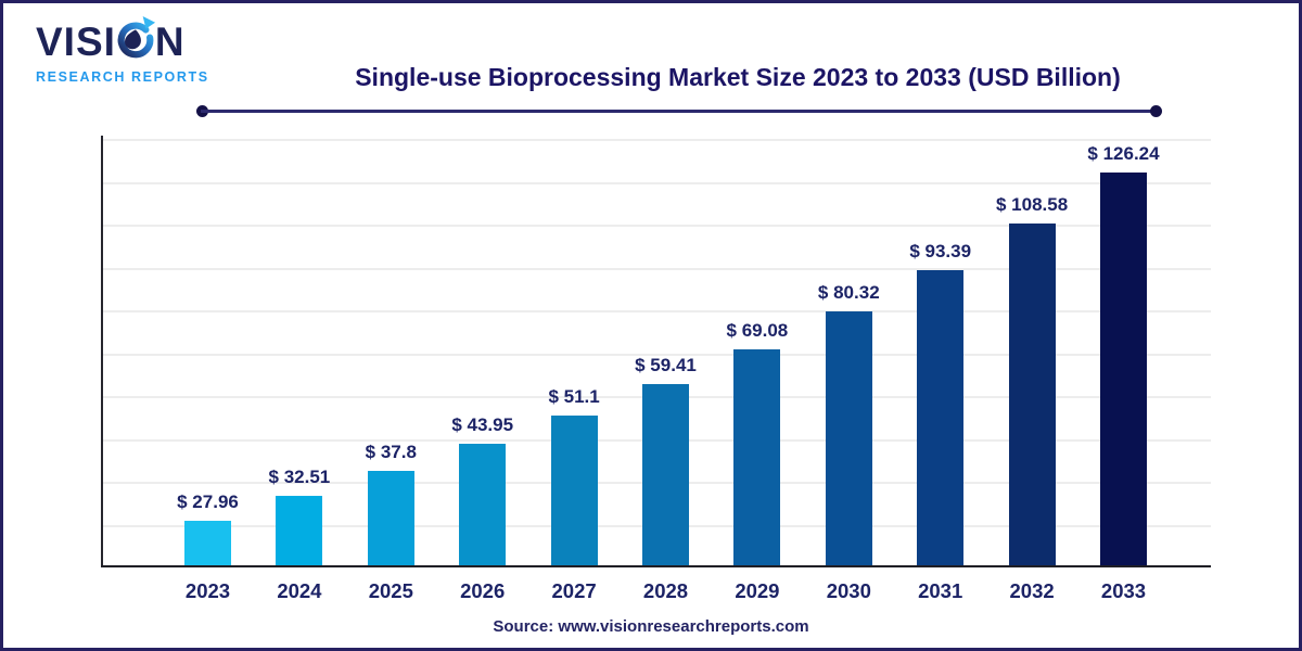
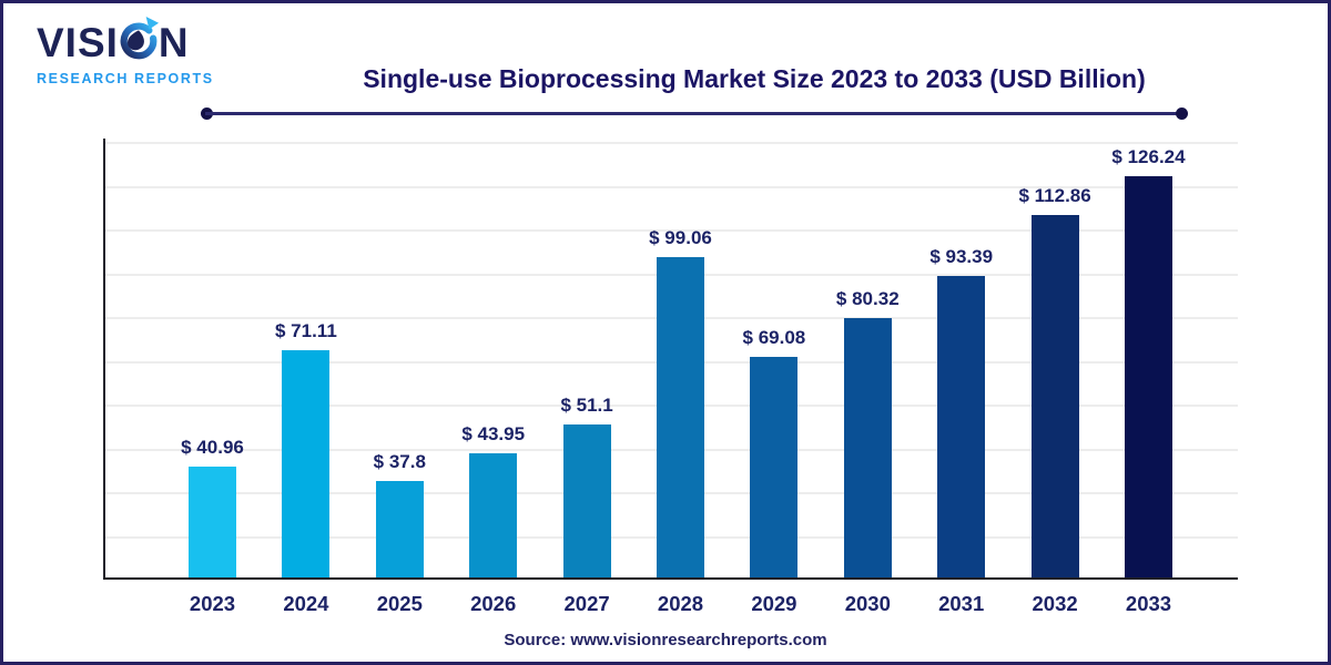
2023: 27.96 -> 40.96
2024: 32.51 -> 71.11
2028: 59.41 -> 99.06
2032: 108.58 -> 112.86
